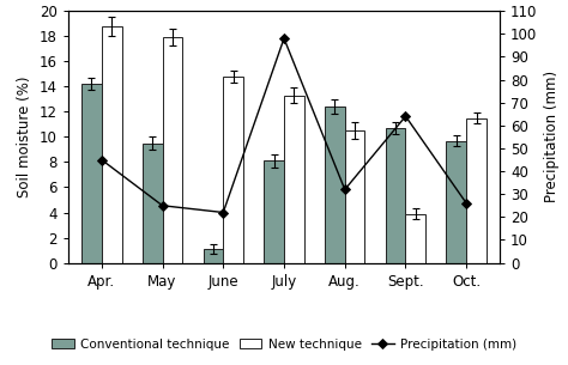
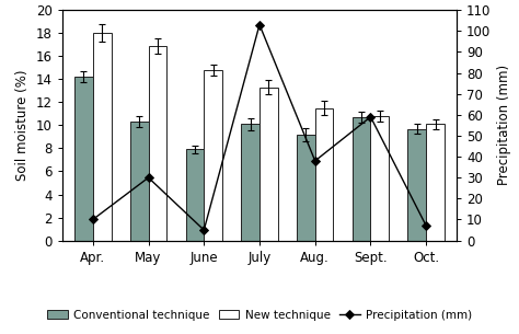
Precipitation (mm)/Apr.: 45 -> 10
New technique/Apr.: 18.8 -> 18.0
Conventional technique/May: 9.5 -> 10.3
Precipitation (mm)/May: 25 -> 30
New technique/May: 17.9 -> 16.9
Conventional technique/June: 1.1 -> 7.9
Precipitation (mm)/June: 22 -> 5
Conventional technique/July: 8.1 -> 10.1
Precipitation (mm)/July: 98 -> 103
Conventional technique/Aug.: 12.4 -> 9.2
Precipitation (mm)/Aug.: 32 -> 38
New technique/Aug.: 10.5 -> 11.5
Precipitation (mm)/Sept.: 64 -> 59
New technique/Sept.: 3.9 -> 10.8
Precipitation (mm)/Oct.: 26 -> 7
New technique/Oct.: 11.5 -> 10.1
